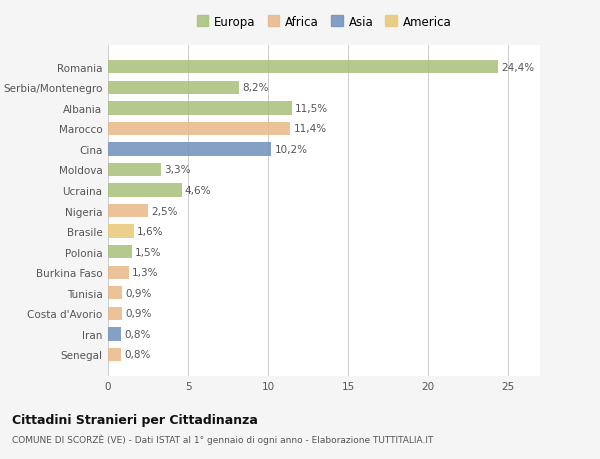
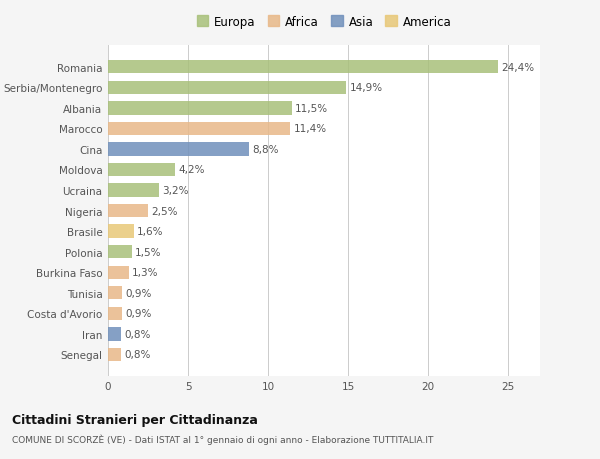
Serbia/Montenegro: 8,2% -> 14,9%
Cina: 10,2% -> 8,8%
Moldova: 3,3% -> 4,2%
Ucraina: 4,6% -> 3,2%
